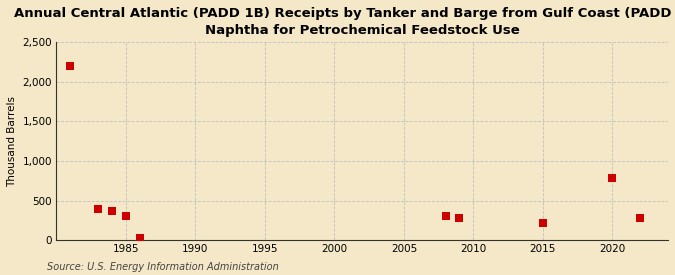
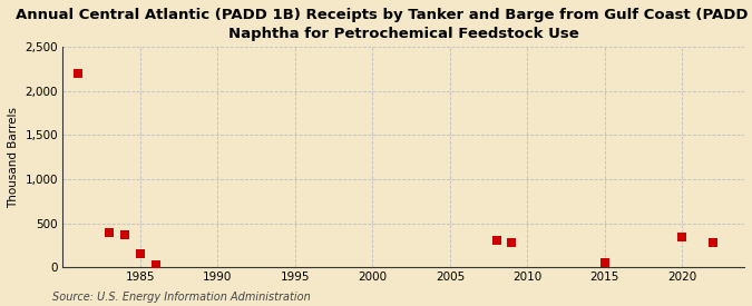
1985: 300 -> 150
2015: 220 -> 50
2020: 780 -> 340
